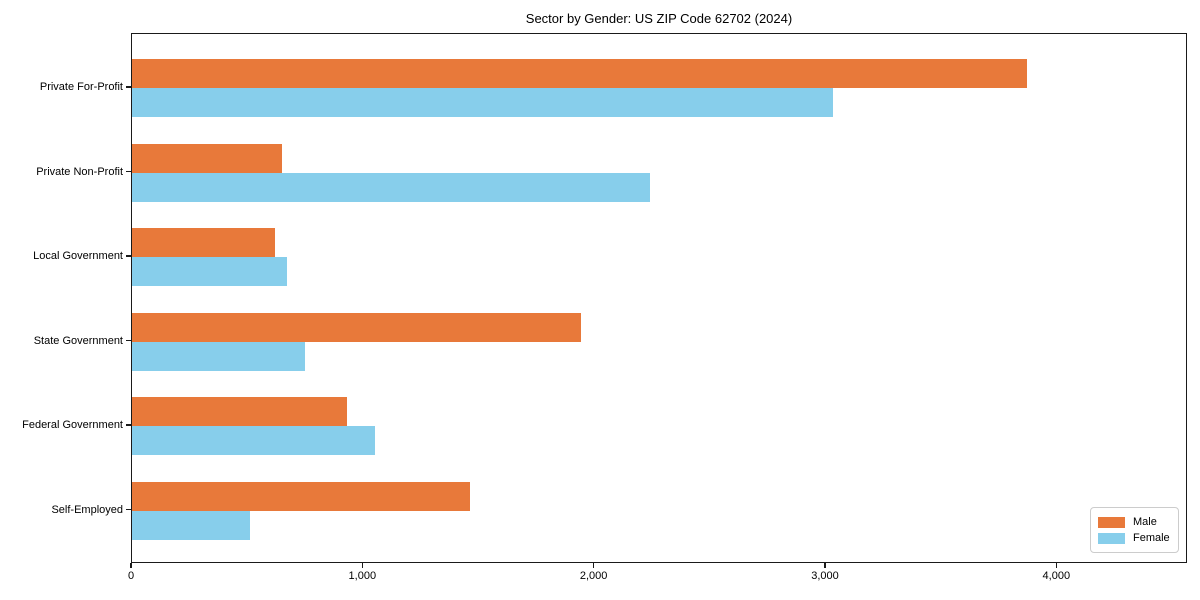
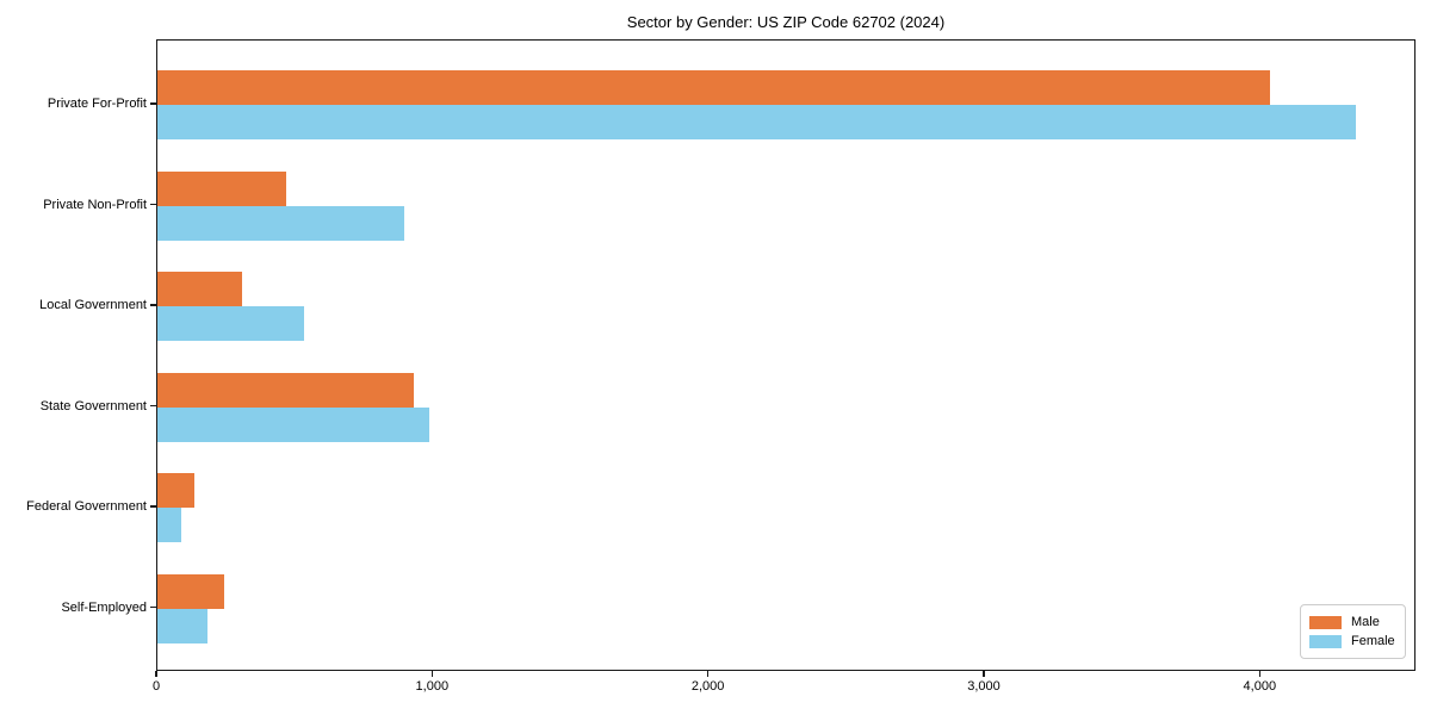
Male/Private For-Profit: 3870 -> 4040
Female/Private For-Profit: 3030 -> 4340
Male/Private Non-Profit: 650 -> 460
Female/Private Non-Profit: 2240 -> 900
Male/Local Government: 620 -> 300
Female/Local Government: 670 -> 530
Male/State Government: 1940 -> 930
Female/State Government: 750 -> 980
Male/Federal Government: 930 -> 140
Female/Federal Government: 1050 -> 80
Male/Self-Employed: 1460 -> 240
Female/Self-Employed: 510 -> 180
